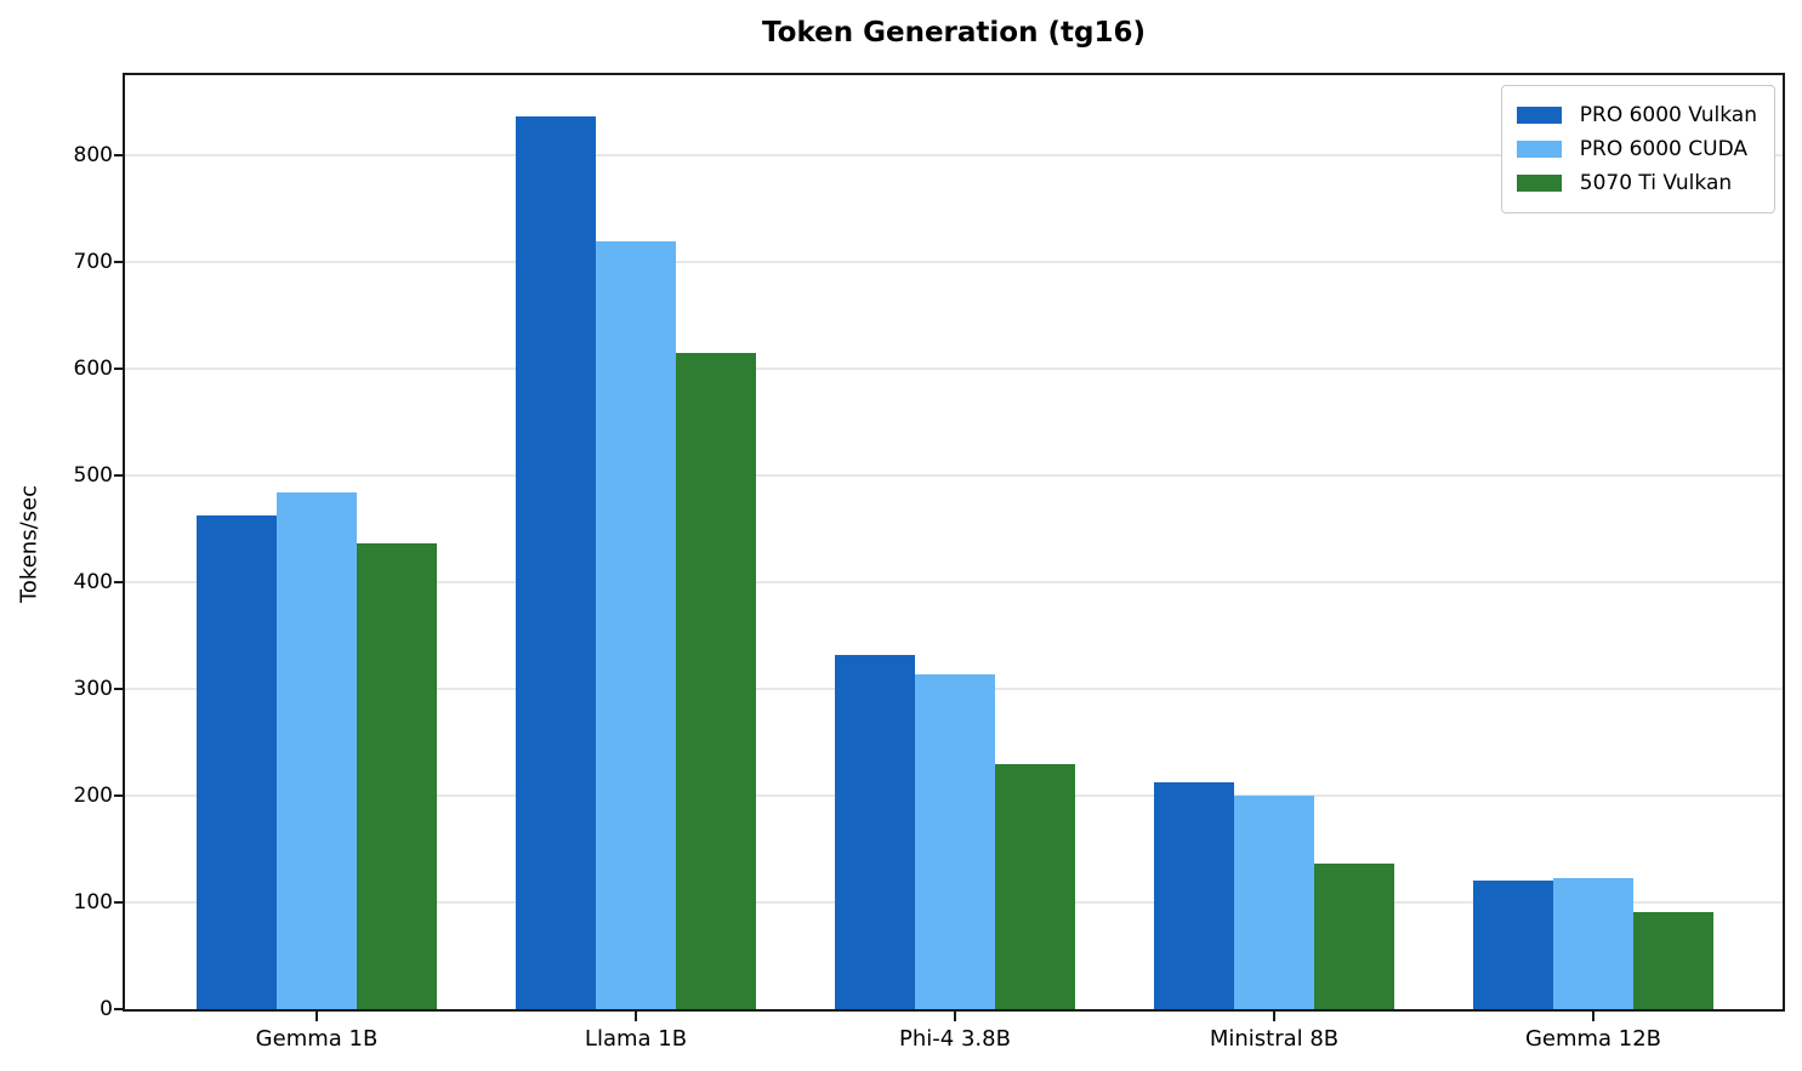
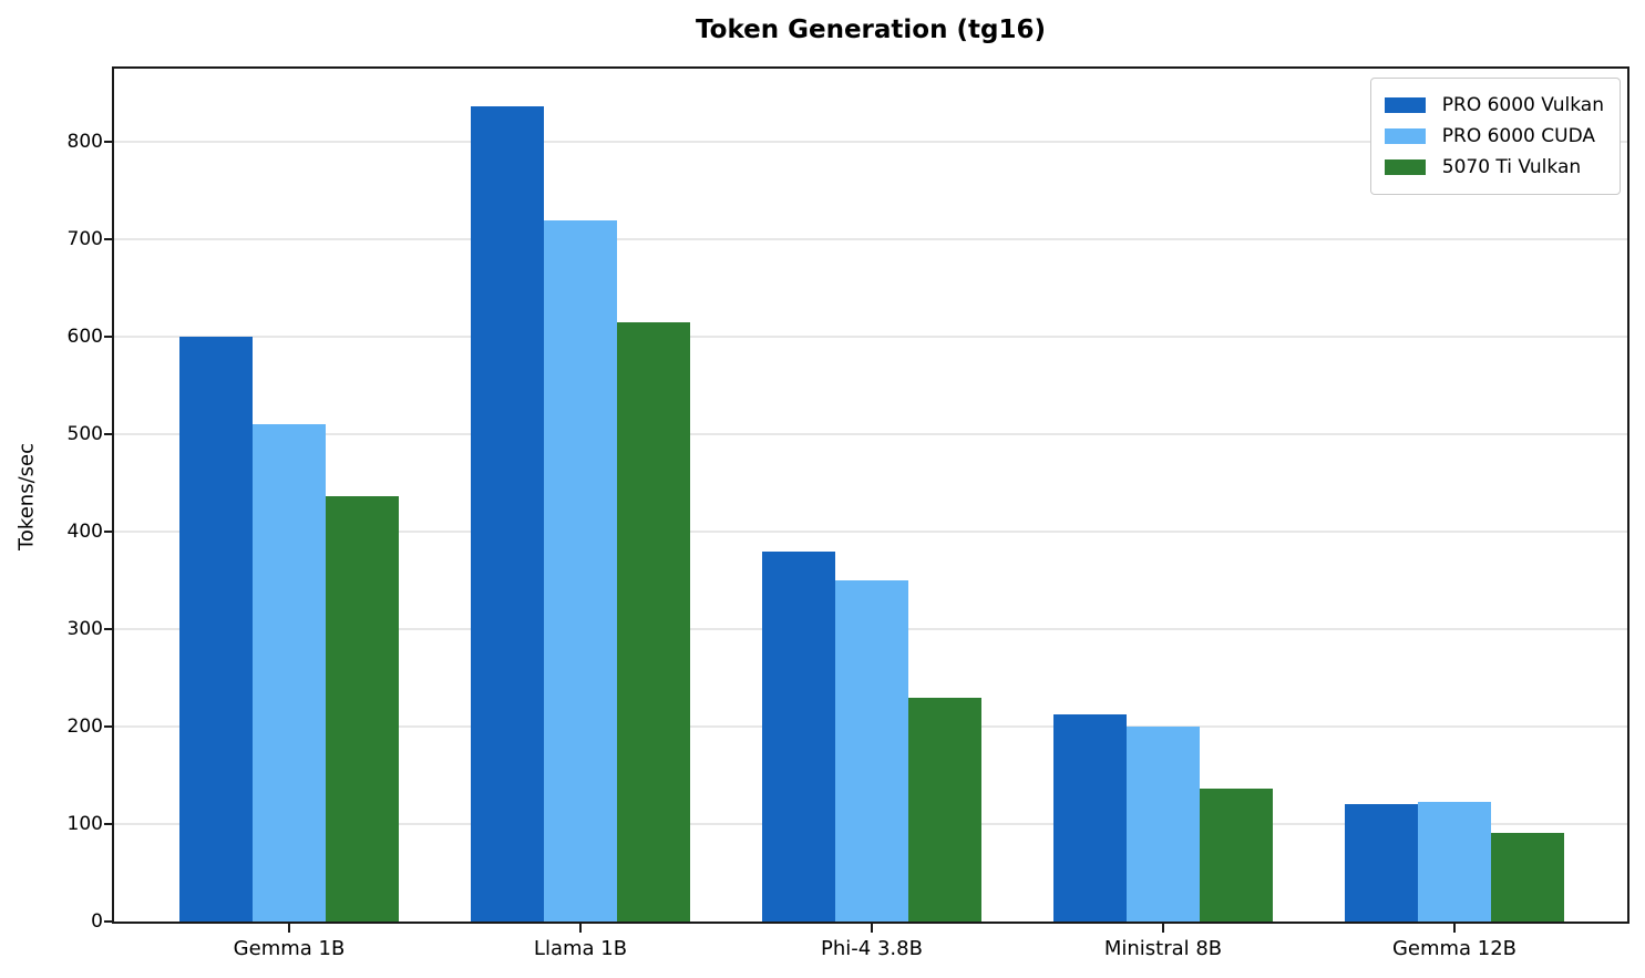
PRO 6000 Vulkan/Gemma 1B: 460 -> 600
PRO 6000 CUDA/Gemma 1B: 480 -> 510
PRO 6000 Vulkan/Phi-4 3.8B: 330 -> 380
PRO 6000 CUDA/Phi-4 3.8B: 310 -> 350
